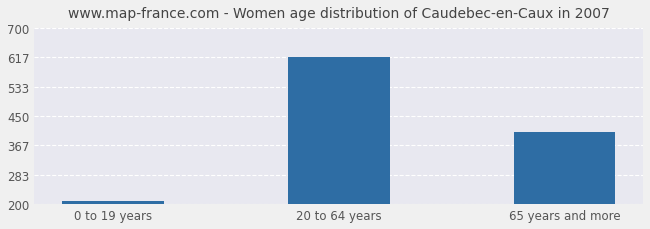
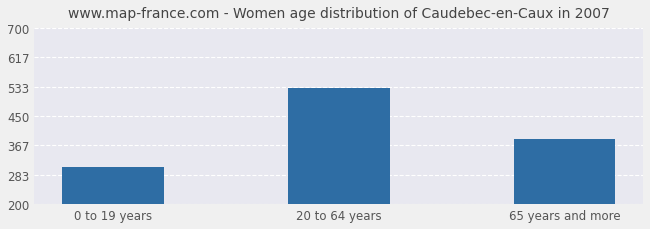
0 to 19 years: 209 -> 305
20 to 64 years: 619 -> 530
65 years and more: 406 -> 385
